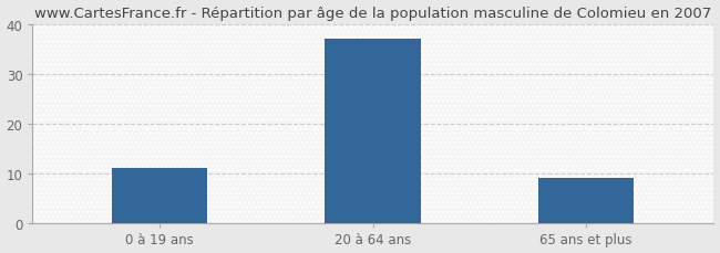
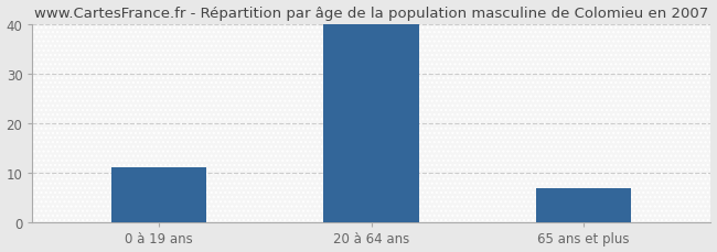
20 à 64 ans: 37 -> 40
65 ans et plus: 9 -> 7
